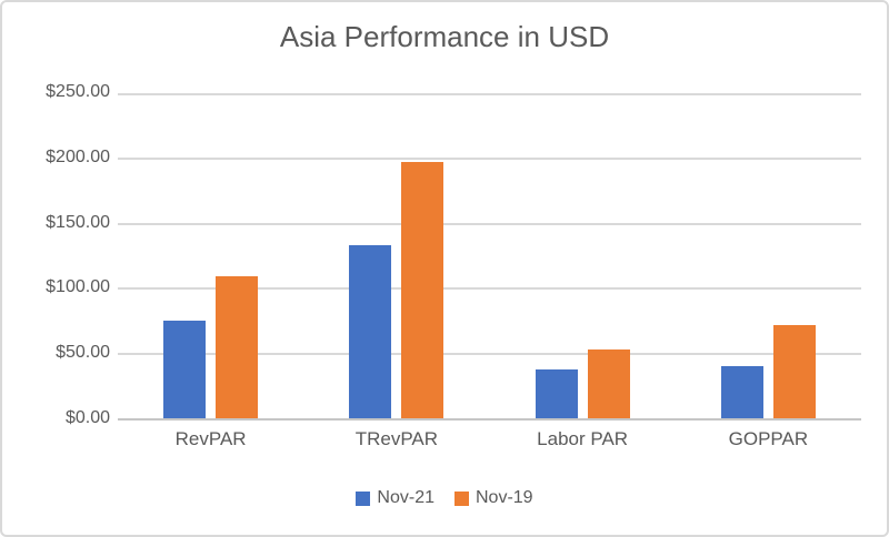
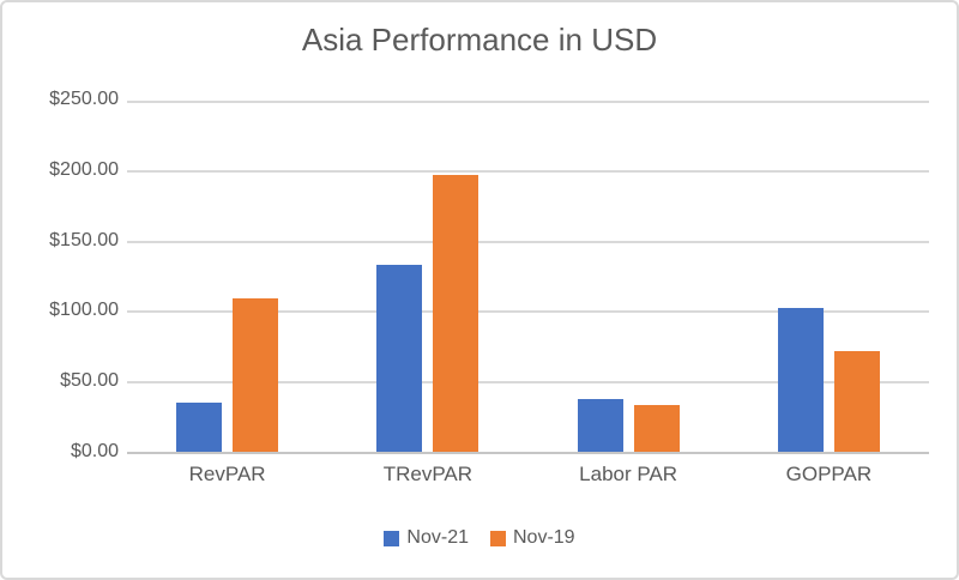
Nov-21/RevPAR: $75 -> $35
Nov-19/Labor PAR: $53 -> $33
Nov-21/GOPPAR: $40 -> $103
